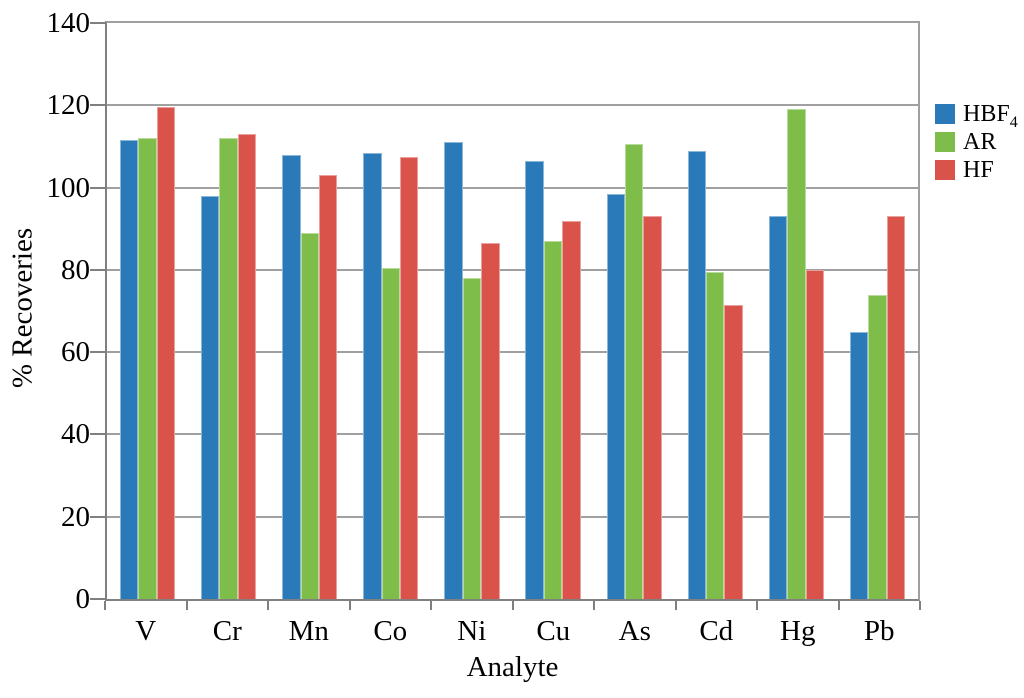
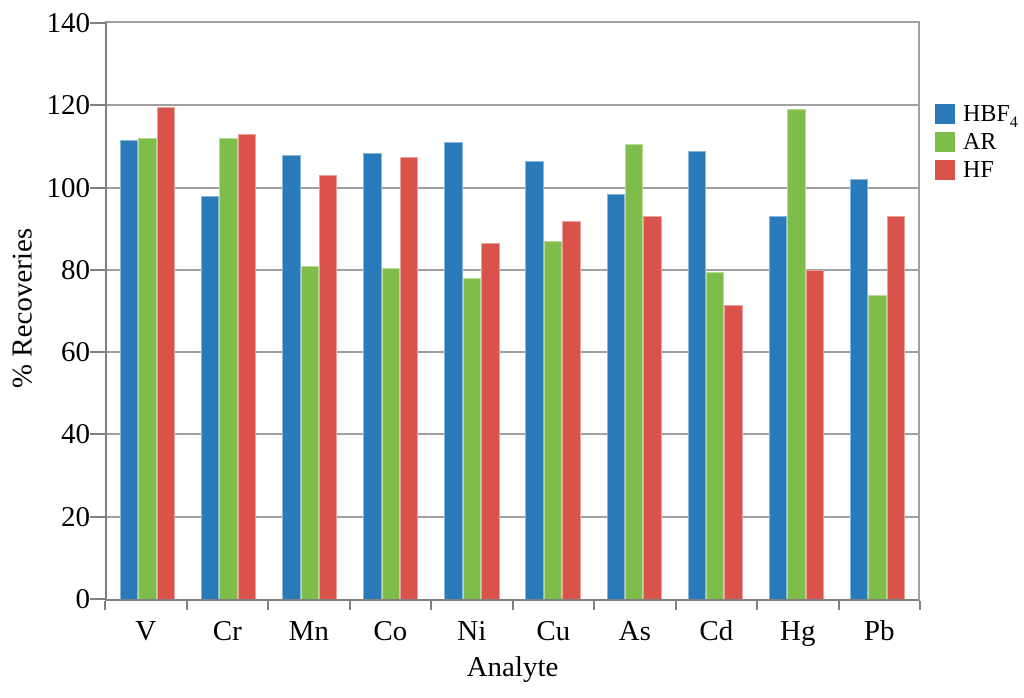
AR/Mn: 89 -> 81
HBF/Pb: 65 -> 102
